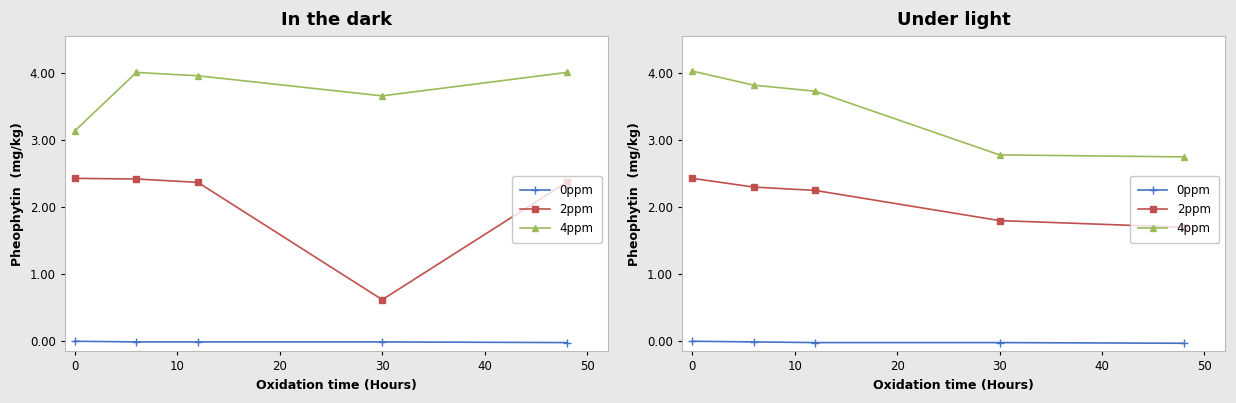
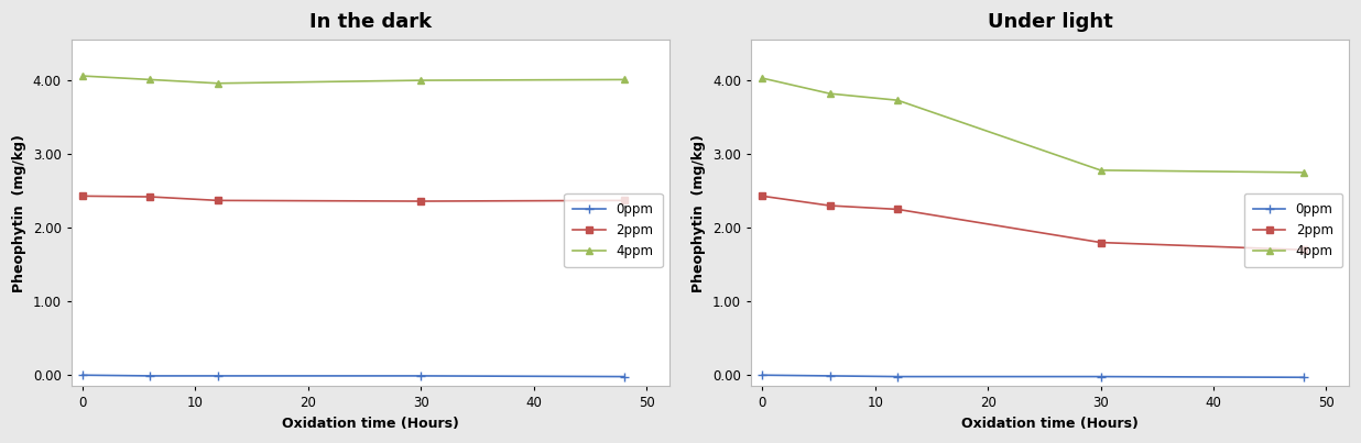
In the dark/4ppm/0: 3.14 -> 4.06
In the dark/2ppm/30: 0.62 -> 2.36
In the dark/4ppm/30: 3.66 -> 4.00
